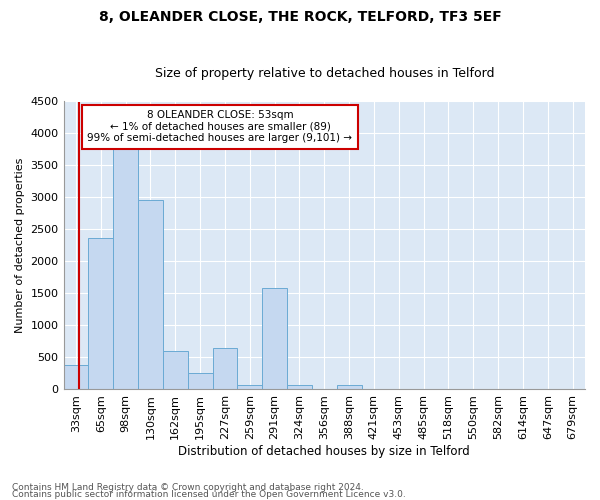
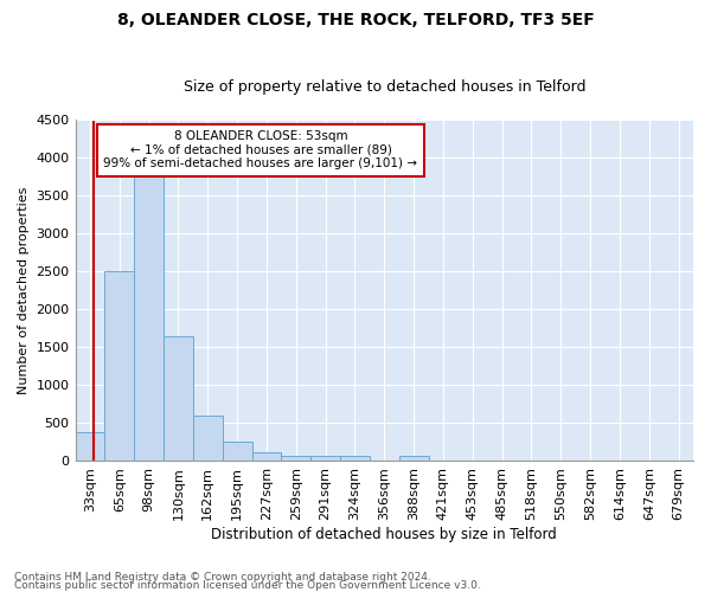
65sqm: 2360 -> 2500
130sqm: 2960 -> 1650
227sqm: 640 -> 110
291sqm: 1580 -> 60
